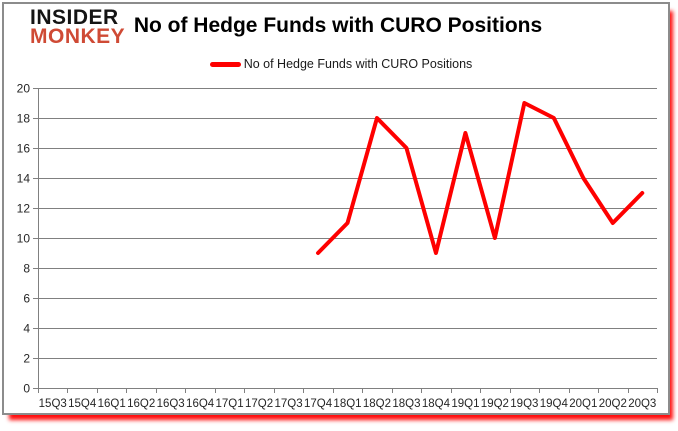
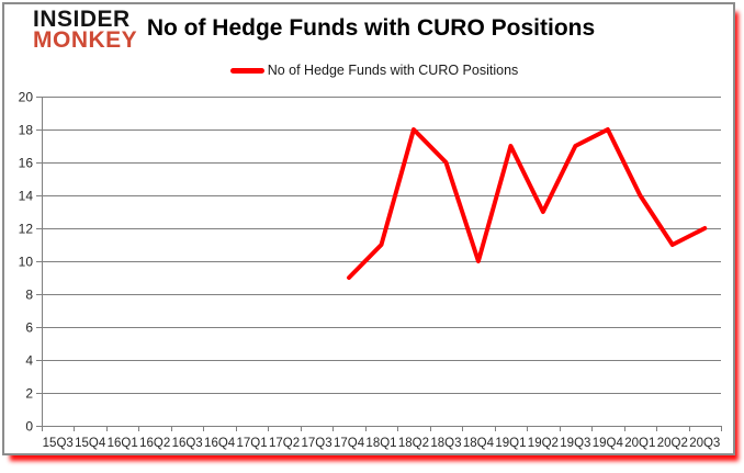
18Q4: 9 -> 10
19Q2: 10 -> 13
19Q3: 19 -> 17
20Q3: 13 -> 12
